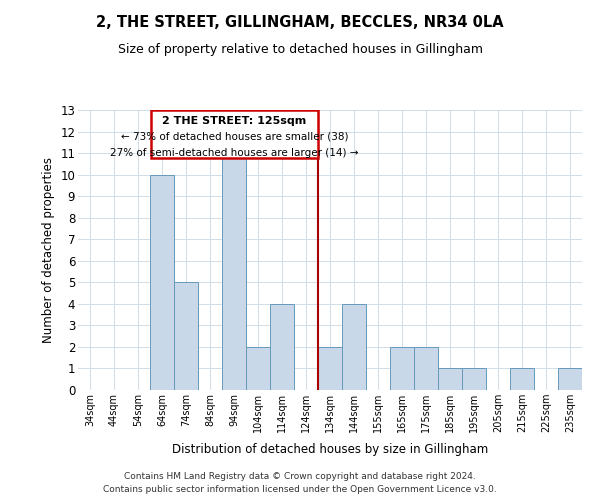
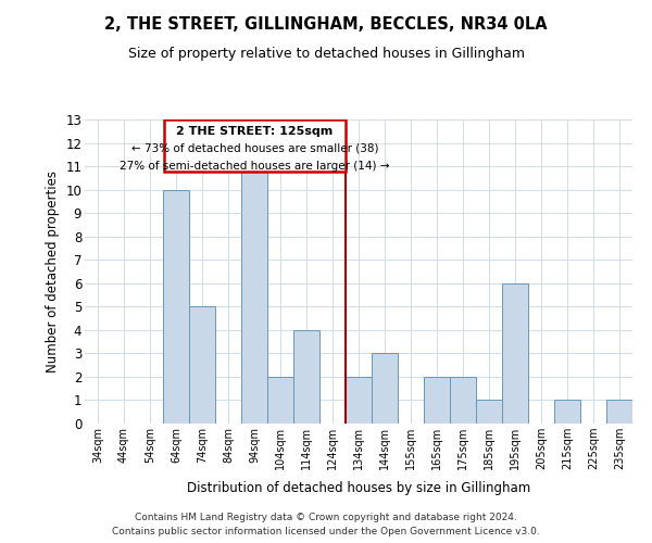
144sqm: 4 -> 3
195sqm: 1 -> 6
